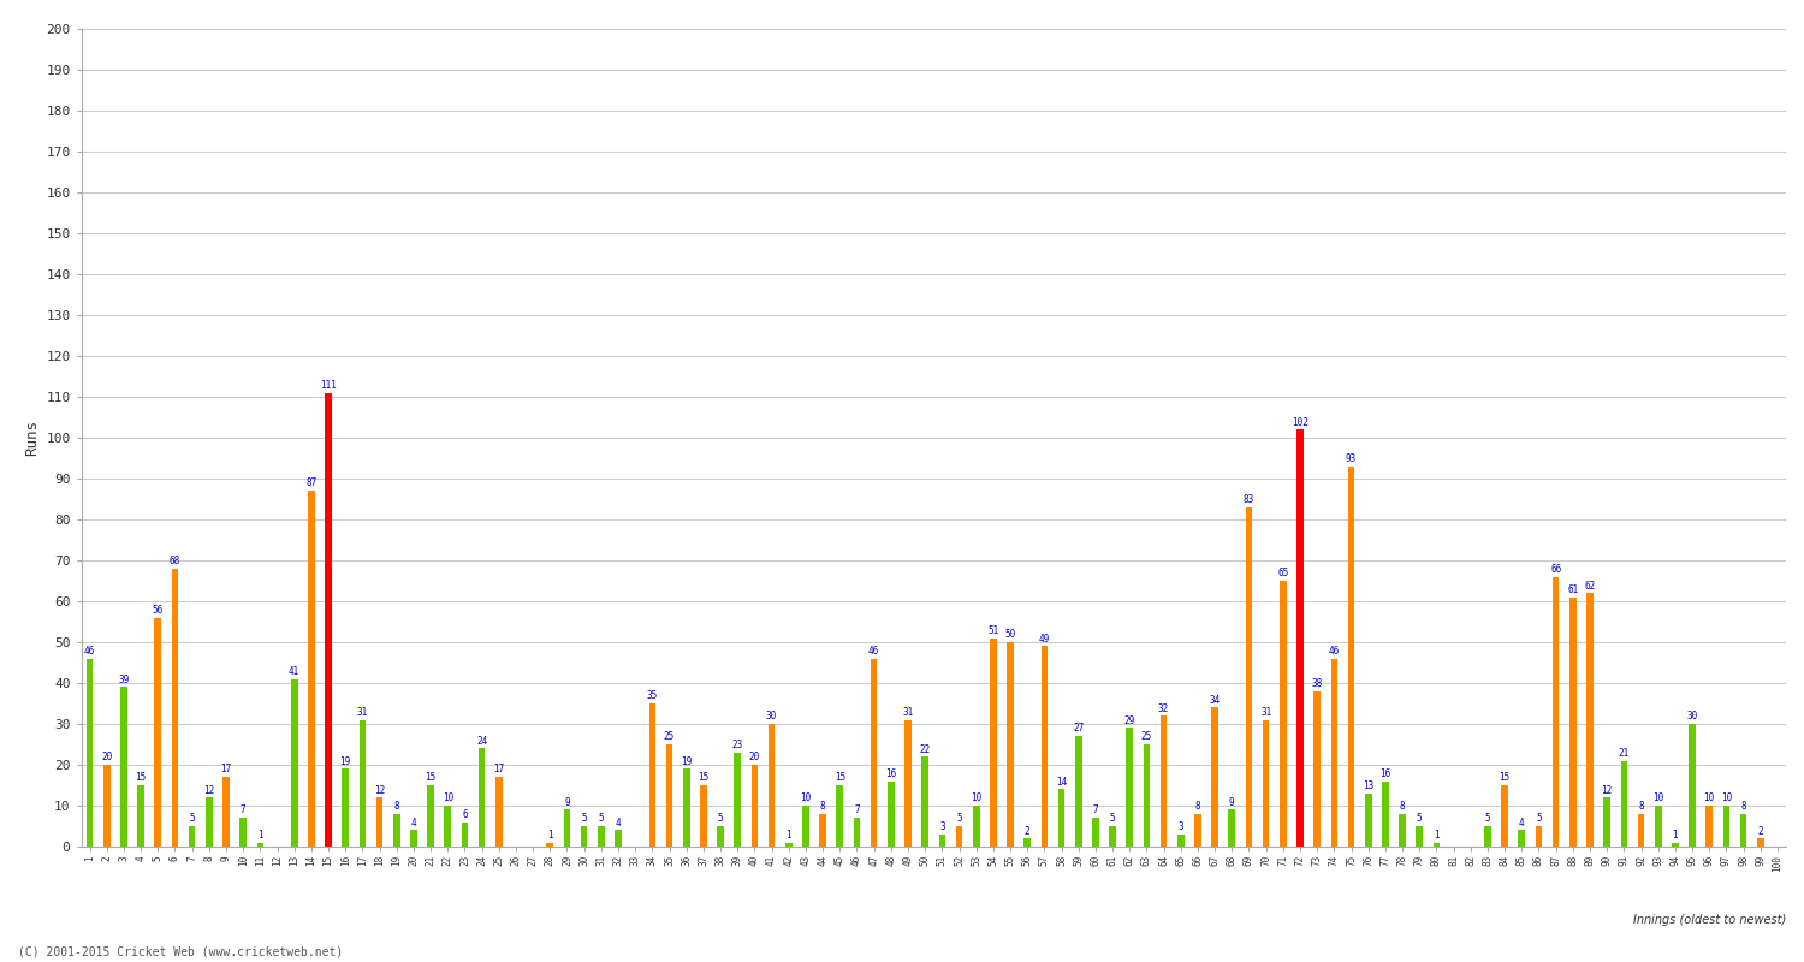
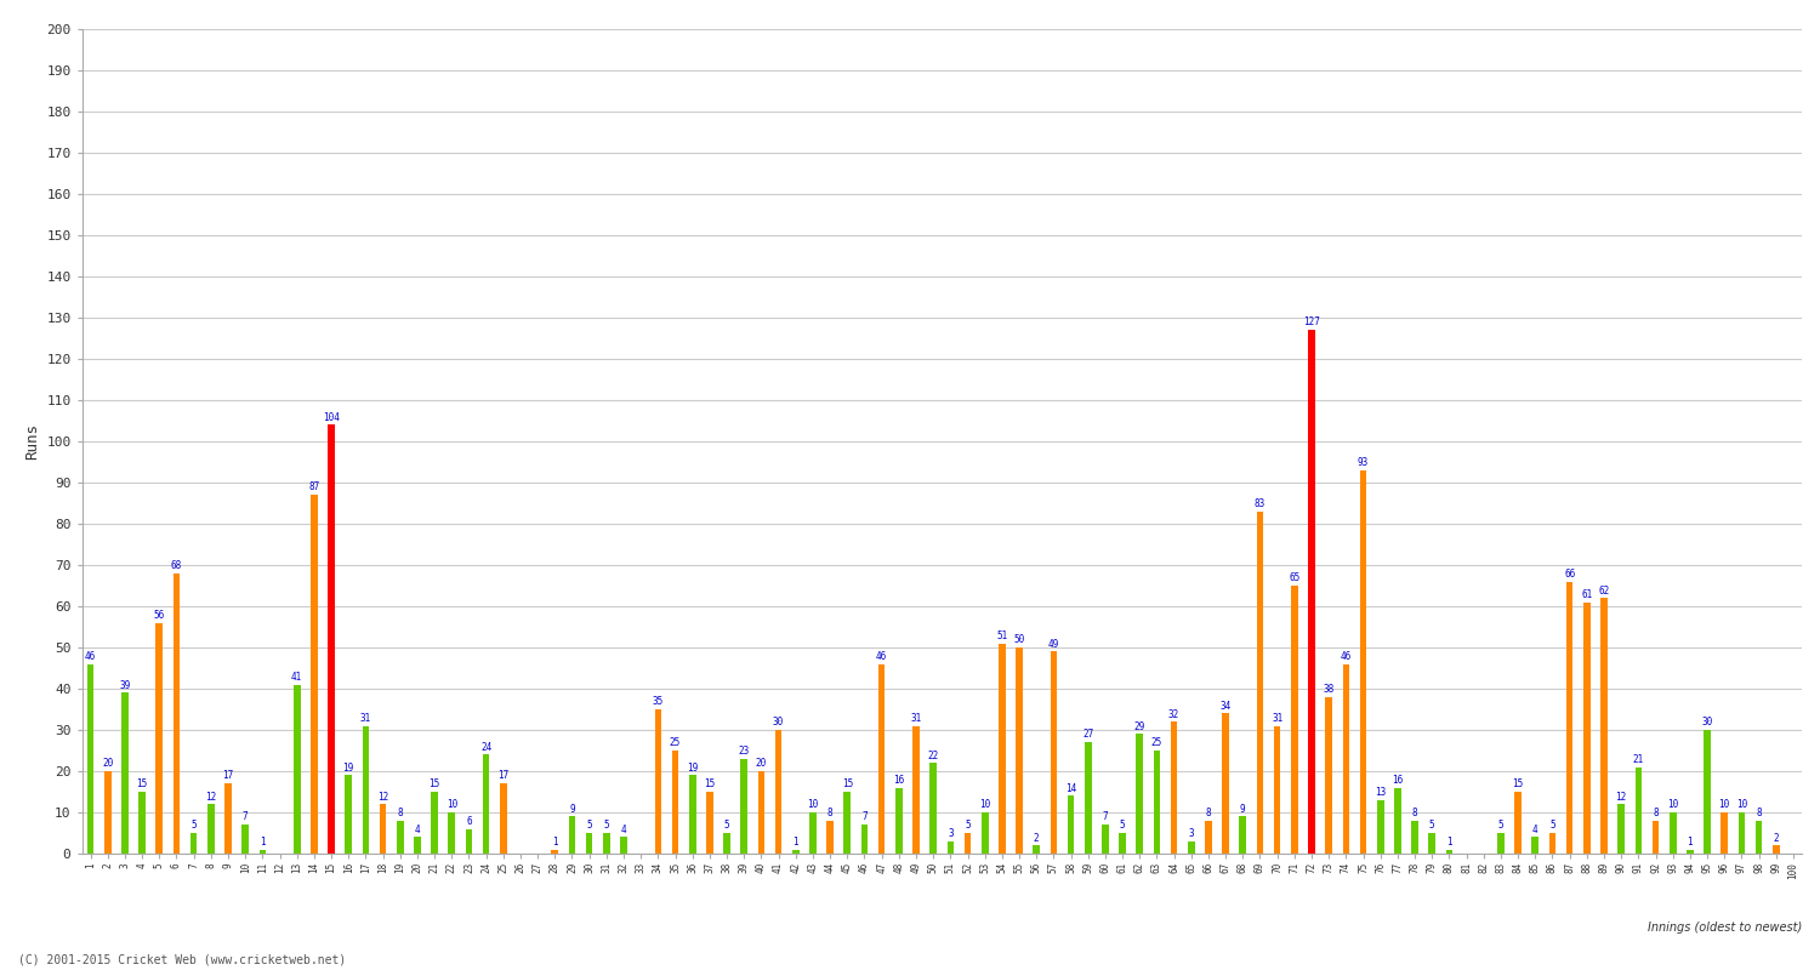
15: 111 -> 104
72: 102 -> 127
